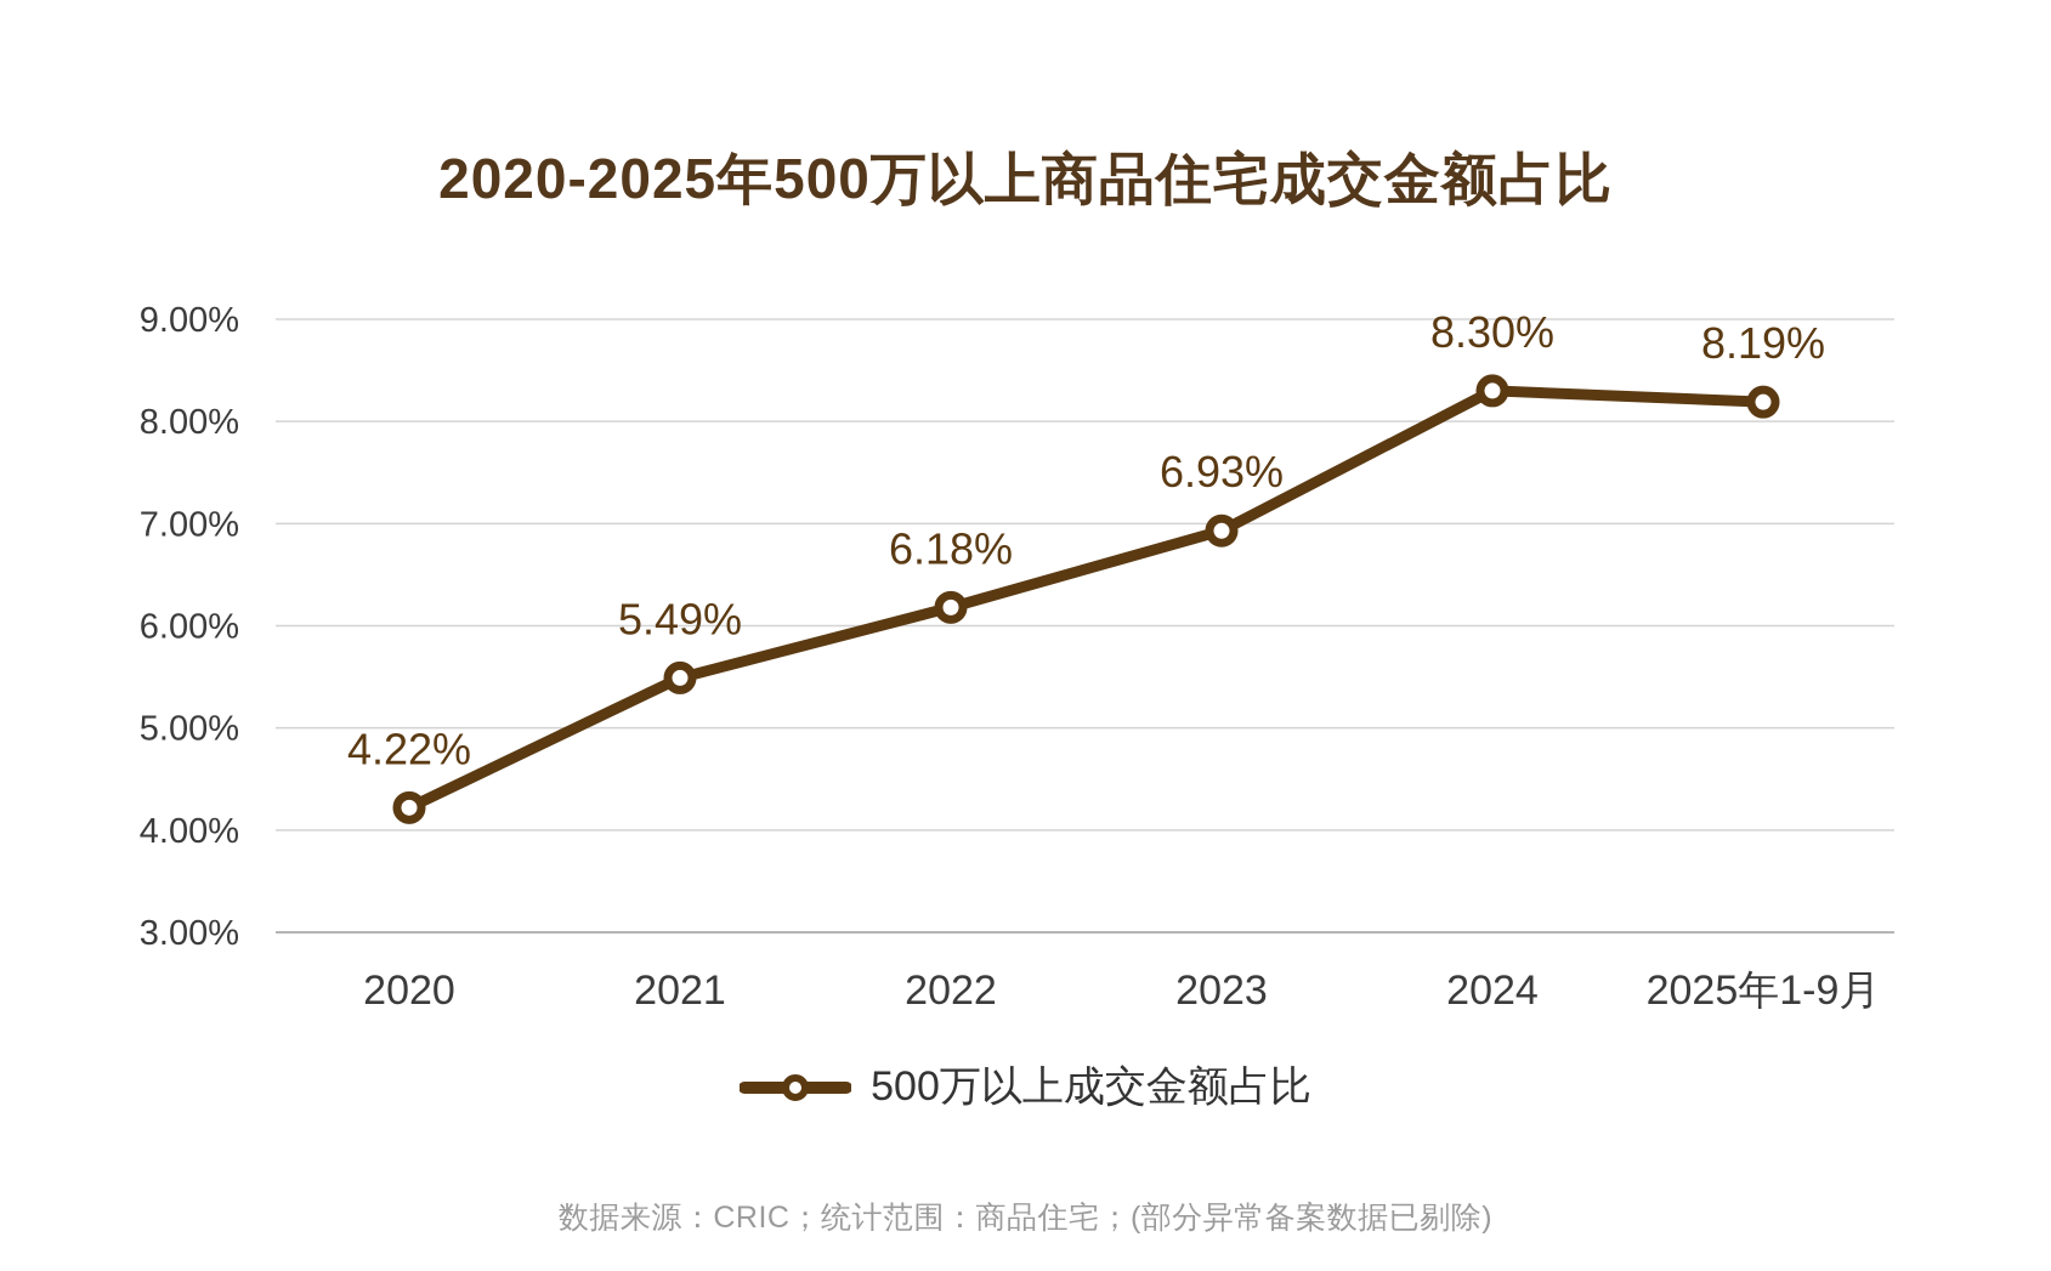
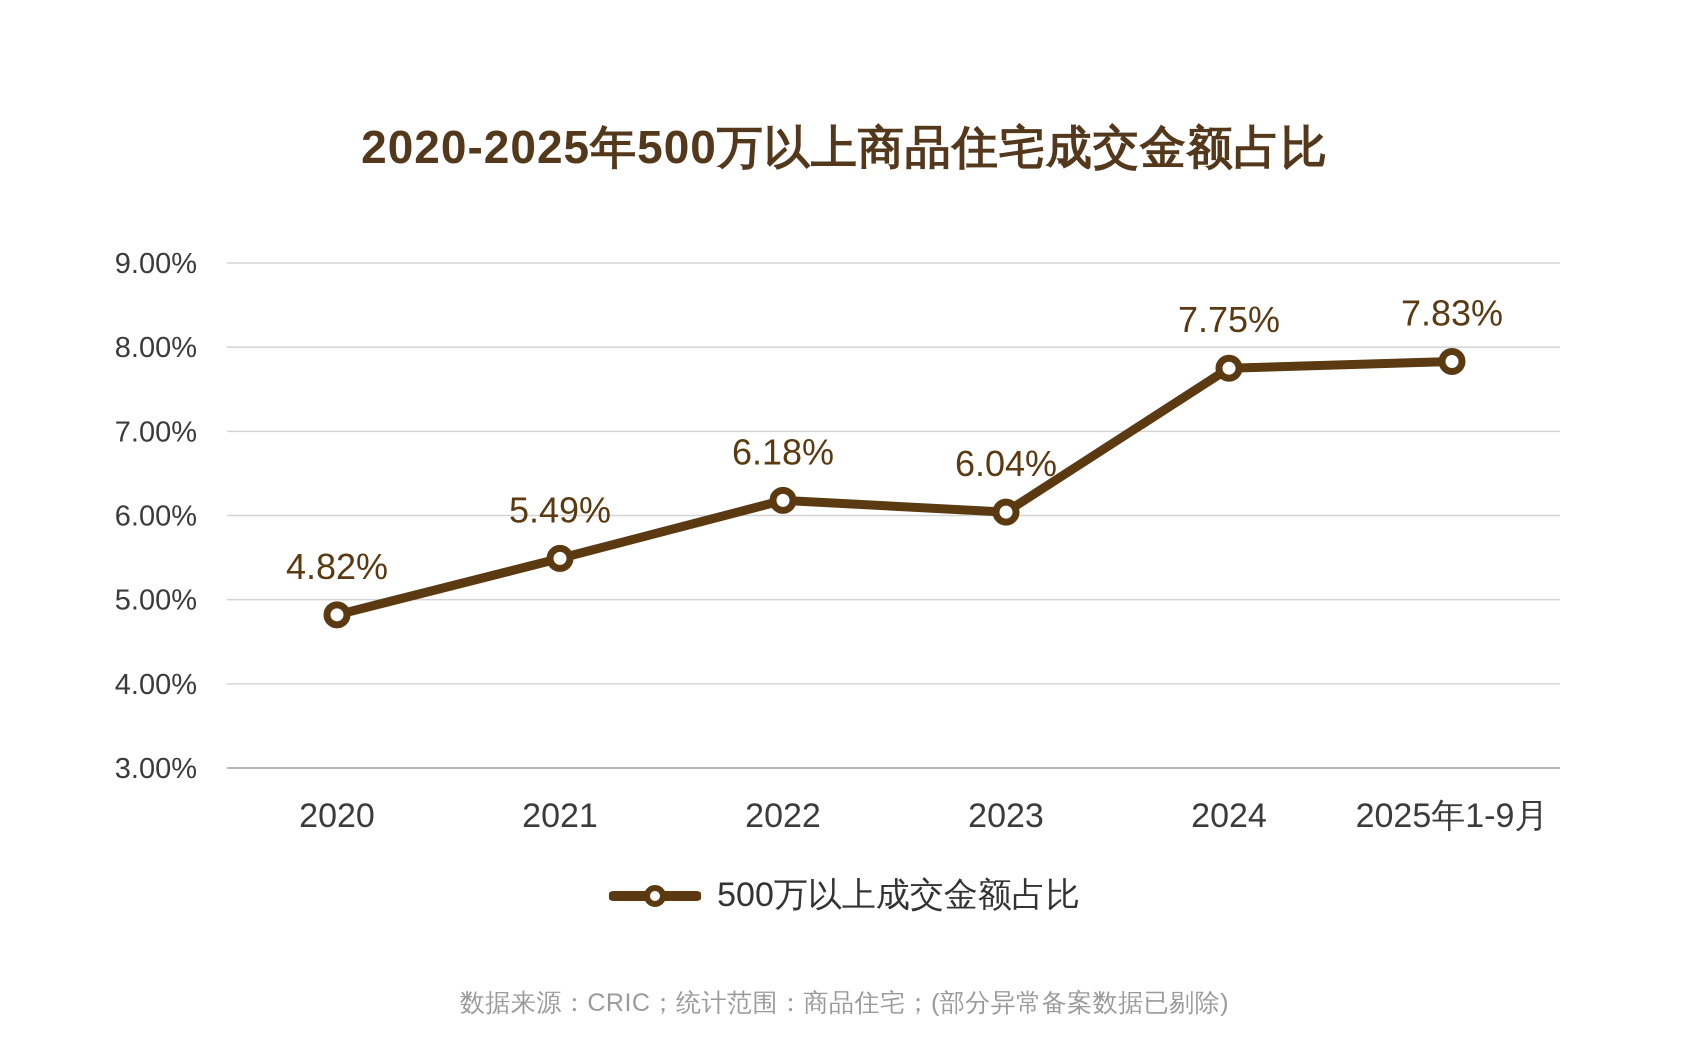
2020: 4.22% -> 4.82%
2023: 6.93% -> 6.04%
2024: 8.30% -> 7.75%
2025年1-9月: 8.19% -> 7.83%
